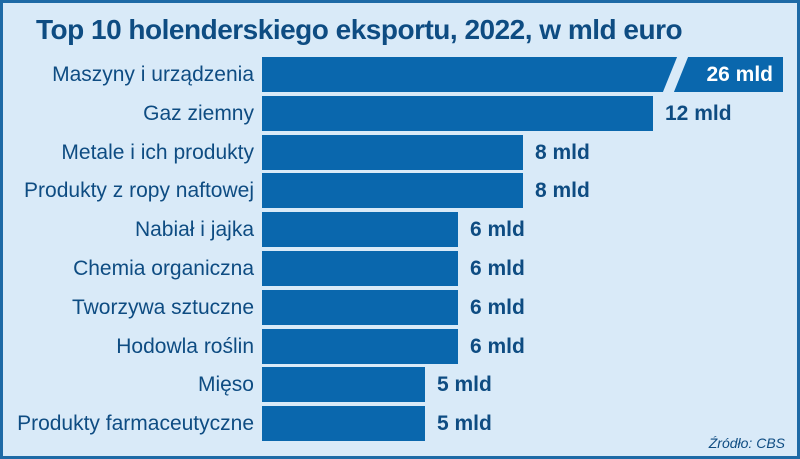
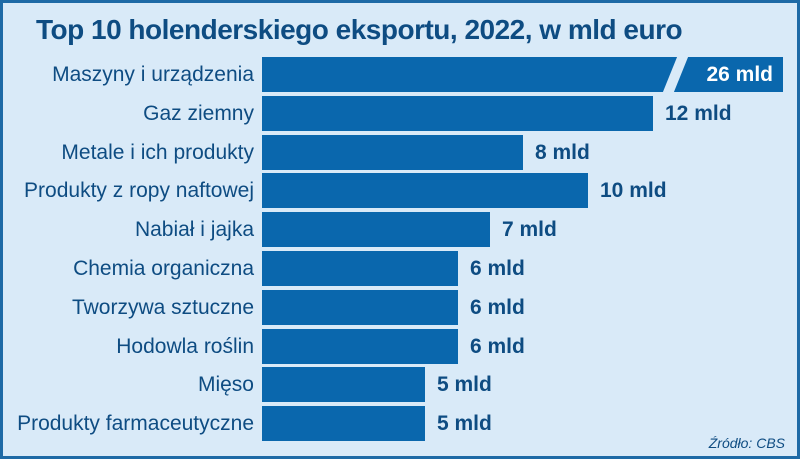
Produkty z ropy naftowej: 8 -> 10
Nabiał i jajka: 6 -> 7
